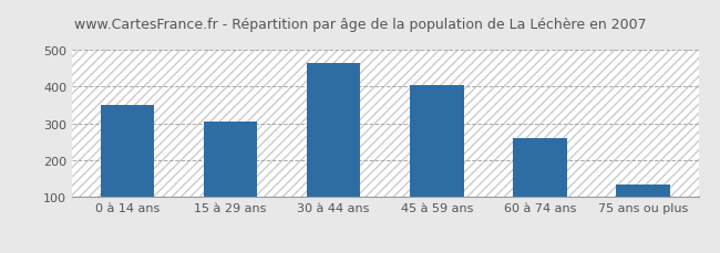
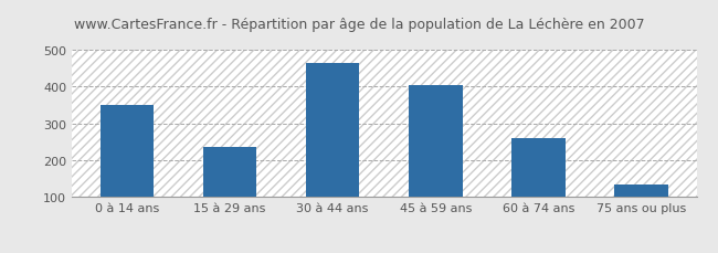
15 à 29 ans: 305 -> 235
